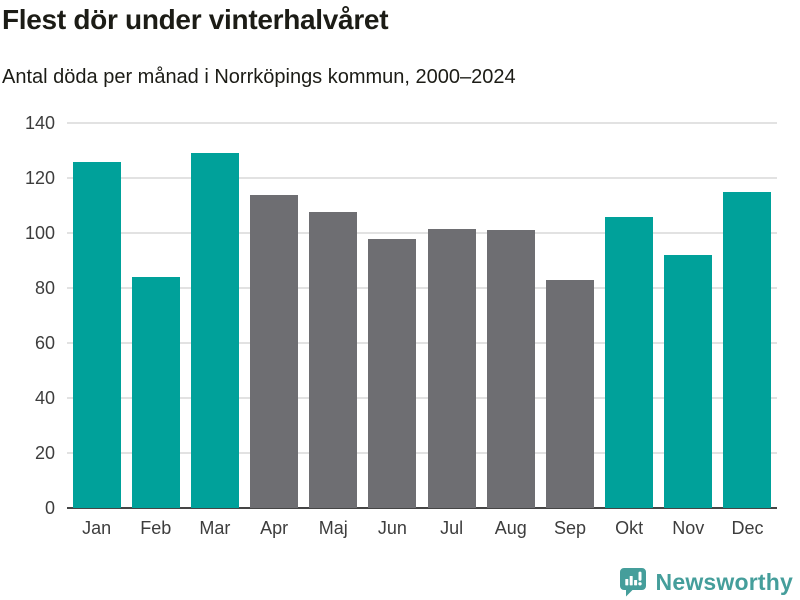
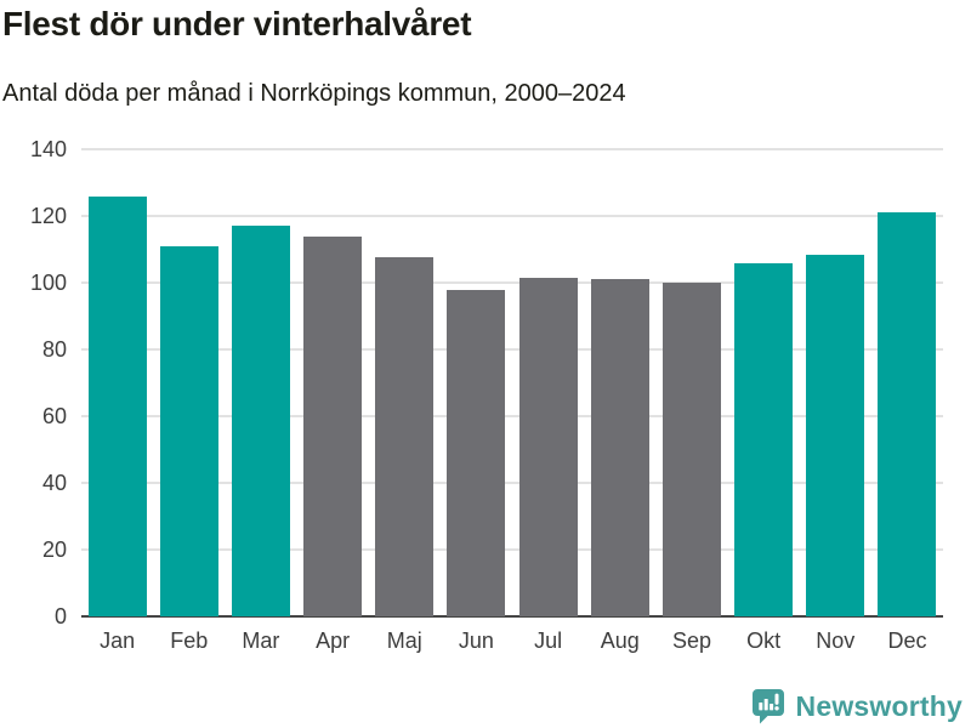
Feb: 84 -> 111
Mar: 129 -> 117
Sep: 83 -> 100
Nov: 92 -> 108
Dec: 115 -> 121
